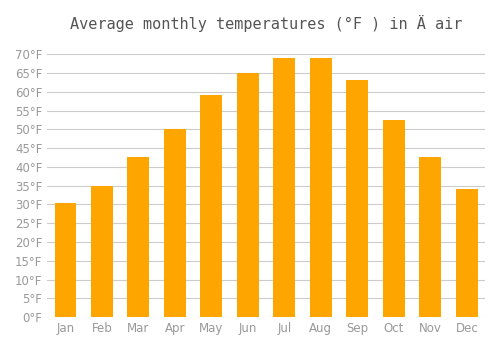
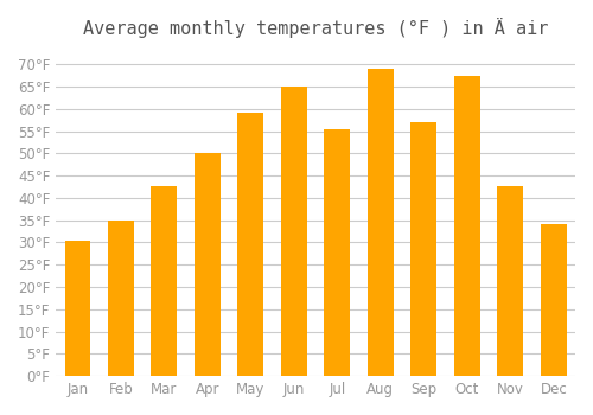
Jul: 69.0°F -> 55.5°F
Sep: 63.0°F -> 57.0°F
Oct: 52.5°F -> 67.5°F
